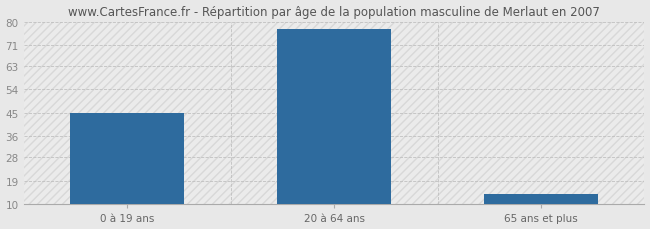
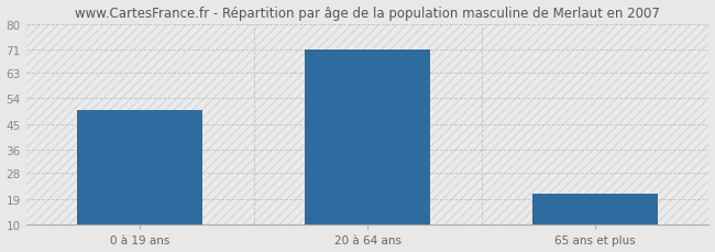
0 à 19 ans: 45 -> 50
20 à 64 ans: 77 -> 71
65 ans et plus: 14 -> 21
